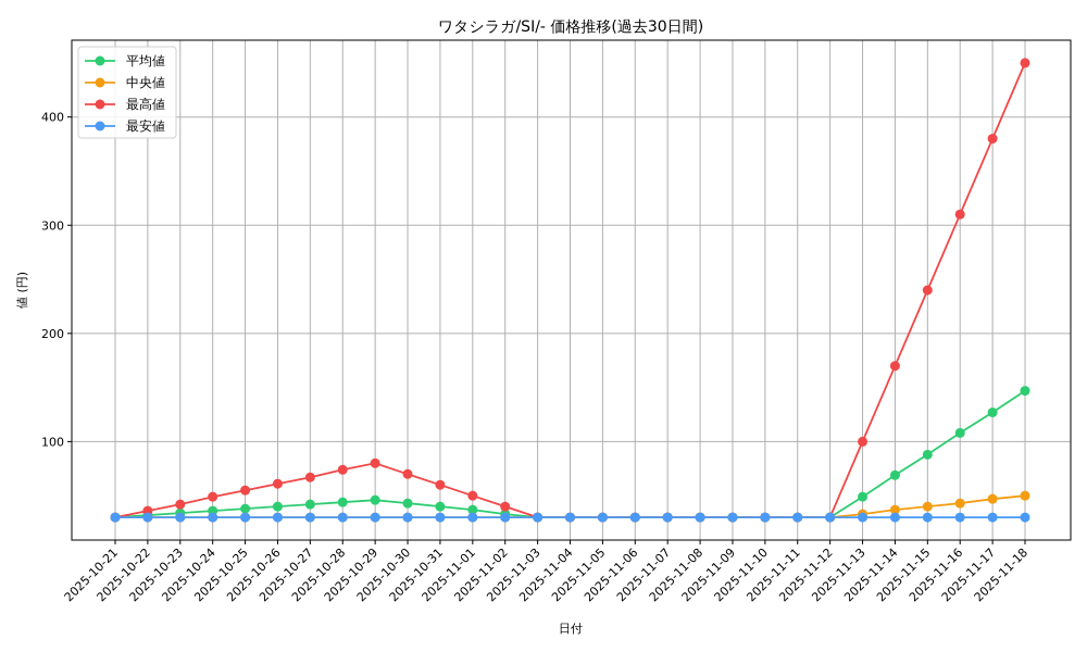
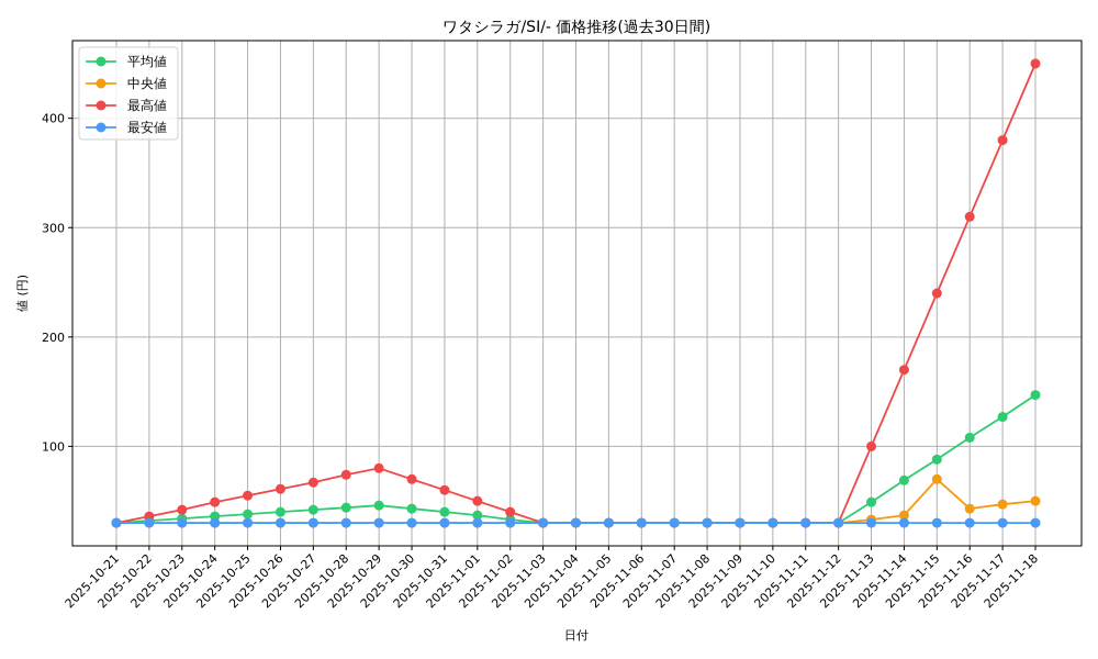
中央値/2025-11-15: 40 -> 70
